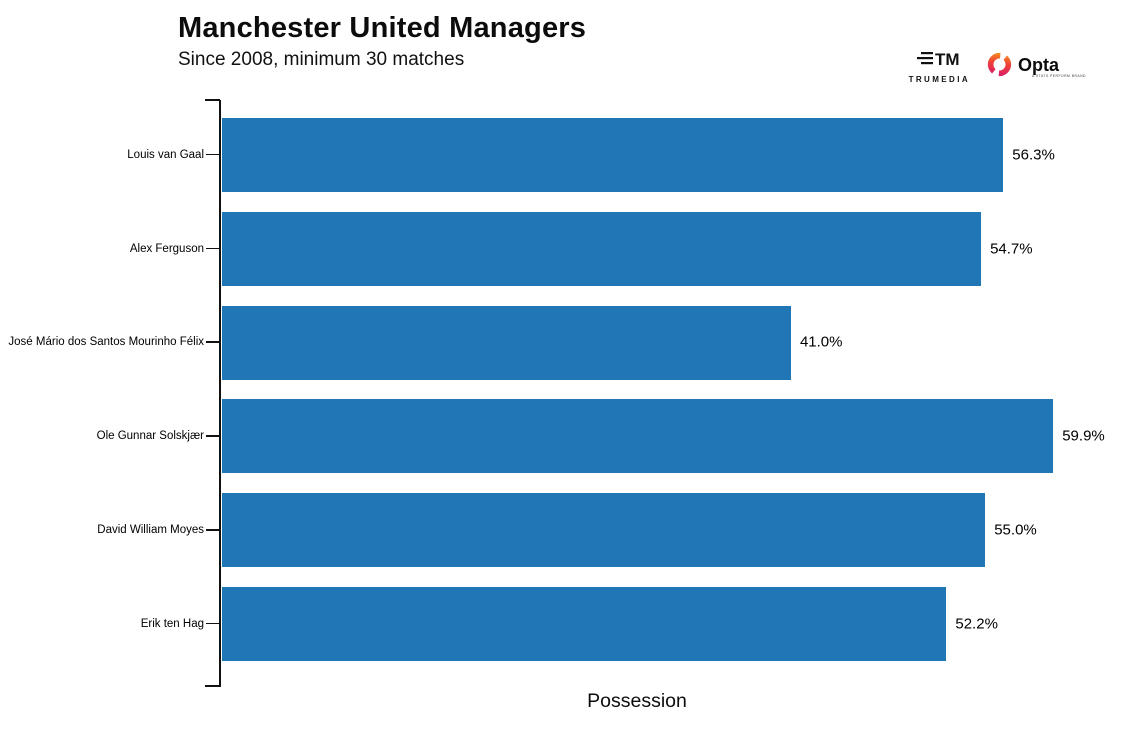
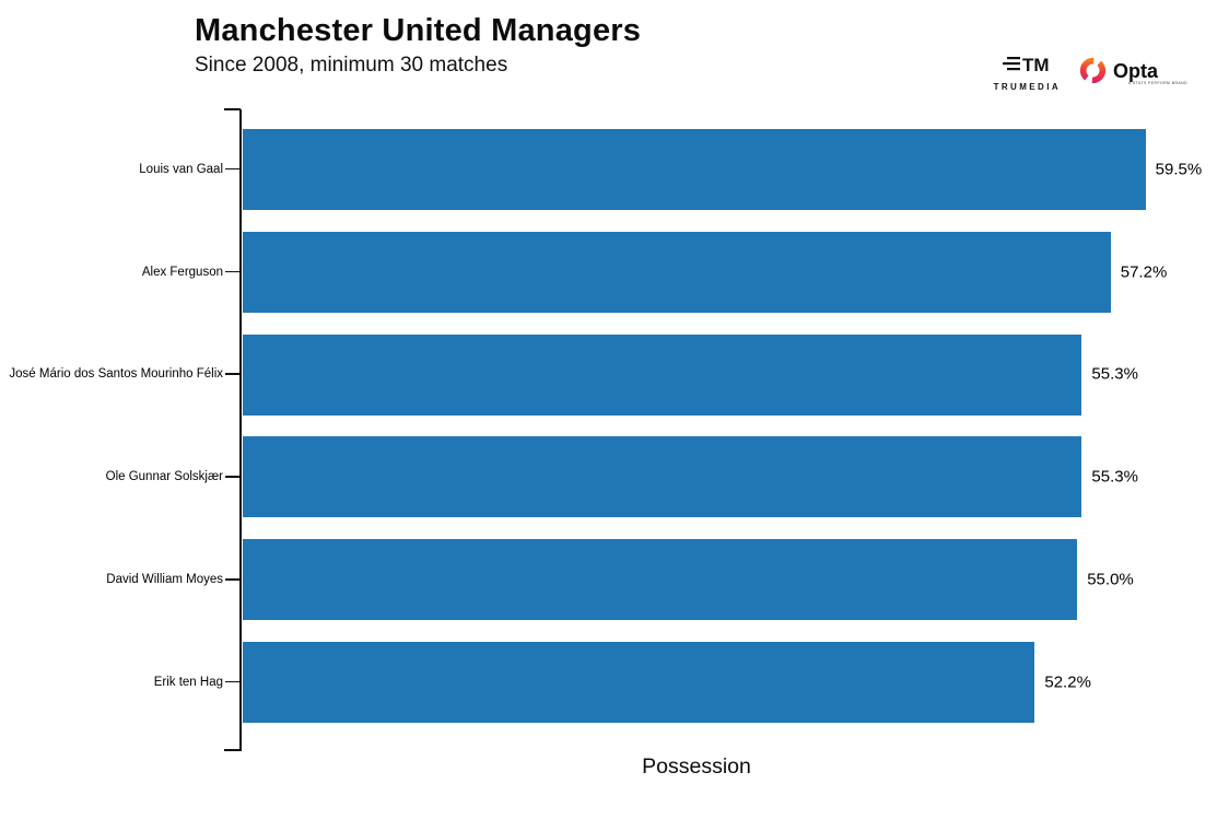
Louis van Gaal: 56.3% -> 59.5%
Alex Ferguson: 54.7% -> 57.2%
José Mário dos Santos Mourinho Félix: 41.0% -> 55.3%
Ole Gunnar Solskjær: 59.9% -> 55.3%
